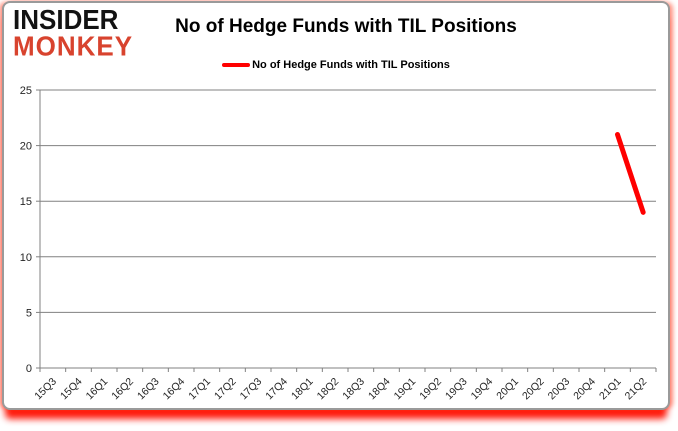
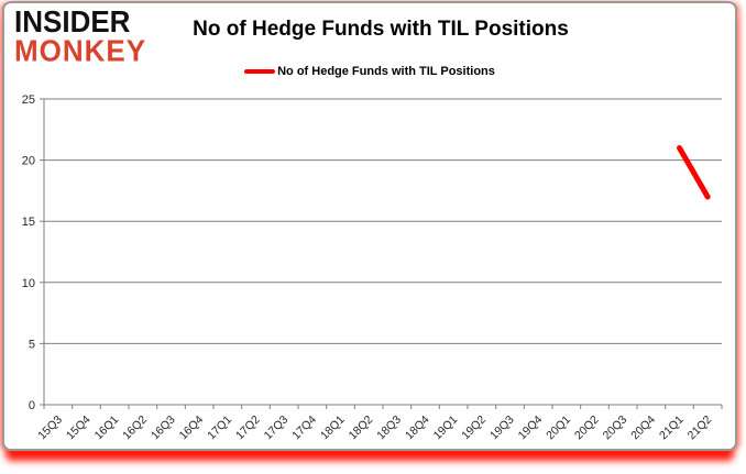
21Q2: 14 -> 17
